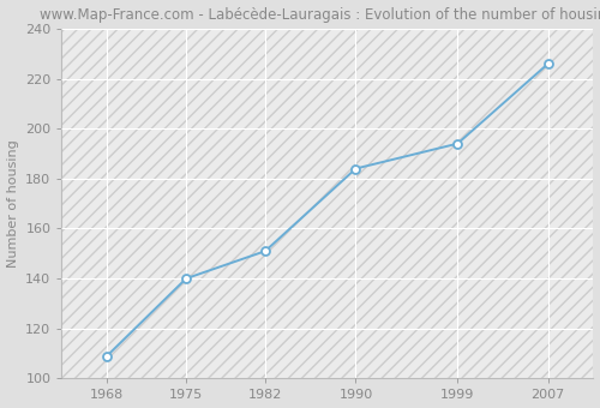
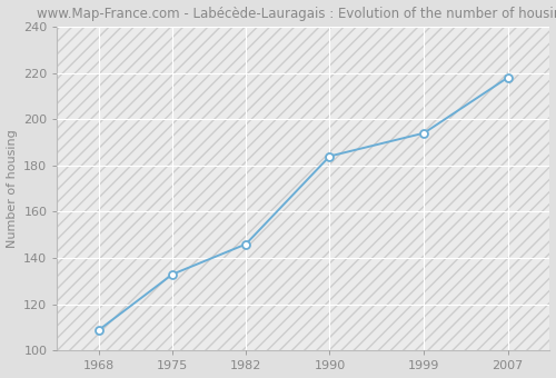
1975: 140 -> 133
1982: 151 -> 146
2007: 226 -> 218
